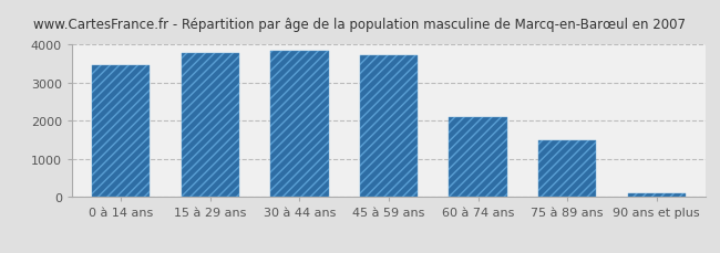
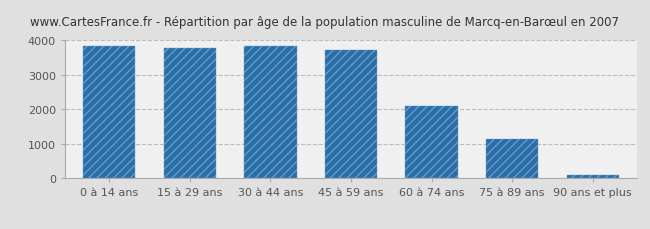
0 à 14 ans: 3450 -> 3840
75 à 89 ans: 1500 -> 1150
